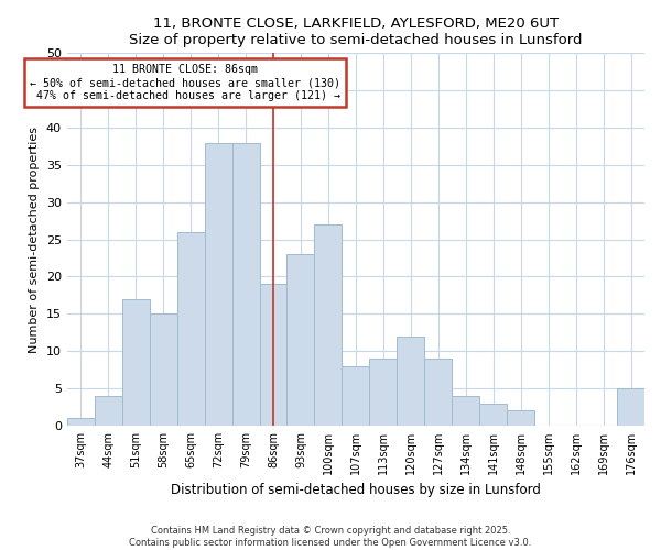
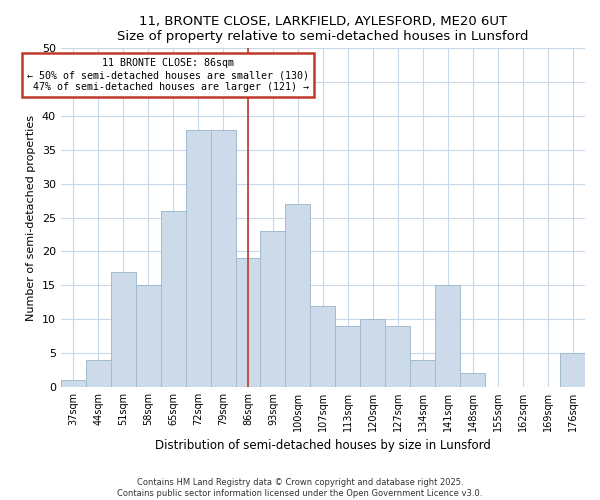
107sqm: 8 -> 12
120sqm: 12 -> 10
141sqm: 3 -> 15
